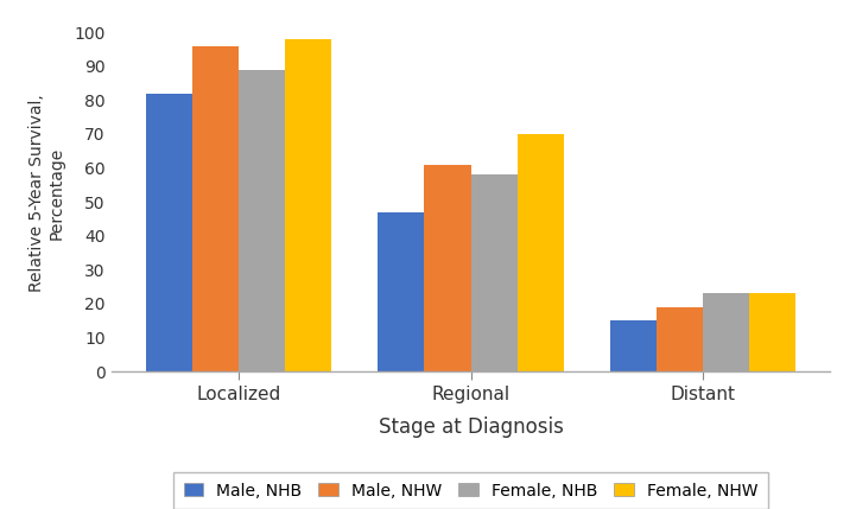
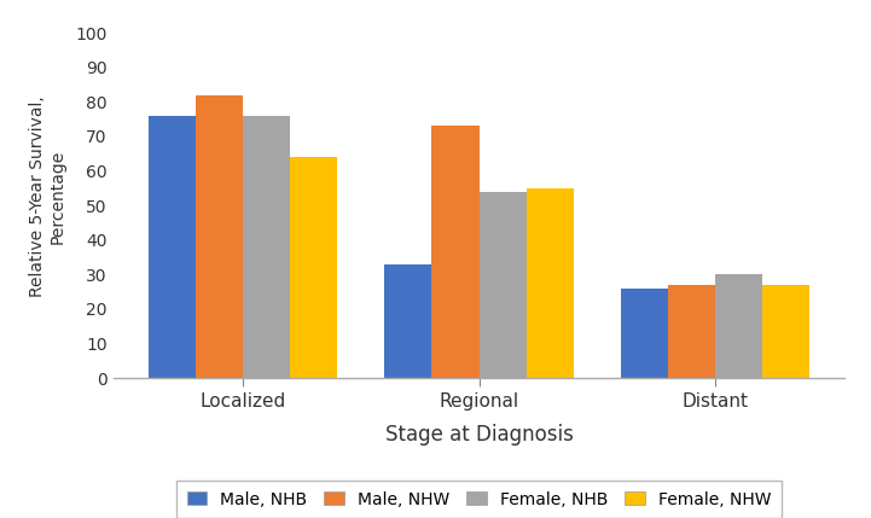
Male, NHB/Localized: 82 -> 76
Male, NHW/Localized: 96 -> 82
Female, NHB/Localized: 89 -> 76
Female, NHW/Localized: 98 -> 64
Male, NHB/Regional: 47 -> 33
Male, NHW/Regional: 61 -> 73
Female, NHB/Regional: 58 -> 54
Female, NHW/Regional: 70 -> 55
Male, NHB/Distant: 15 -> 26
Male, NHW/Distant: 19 -> 27
Female, NHB/Distant: 23 -> 30
Female, NHW/Distant: 23 -> 27
